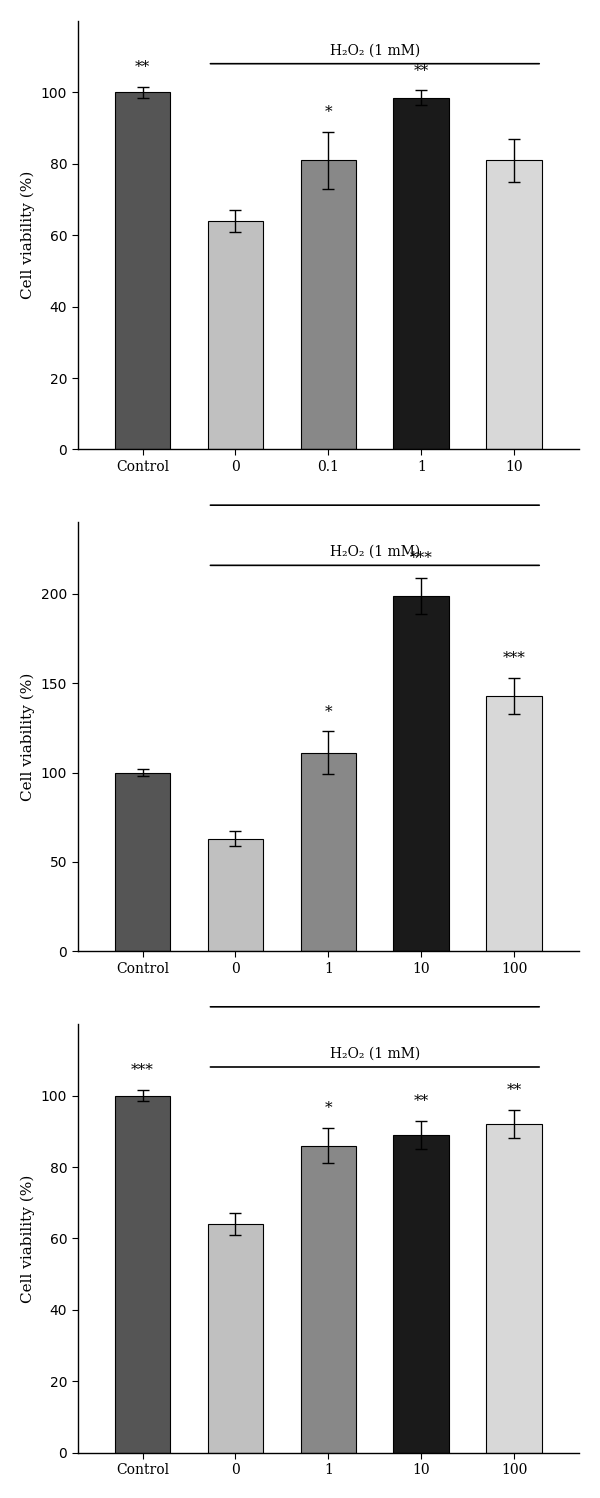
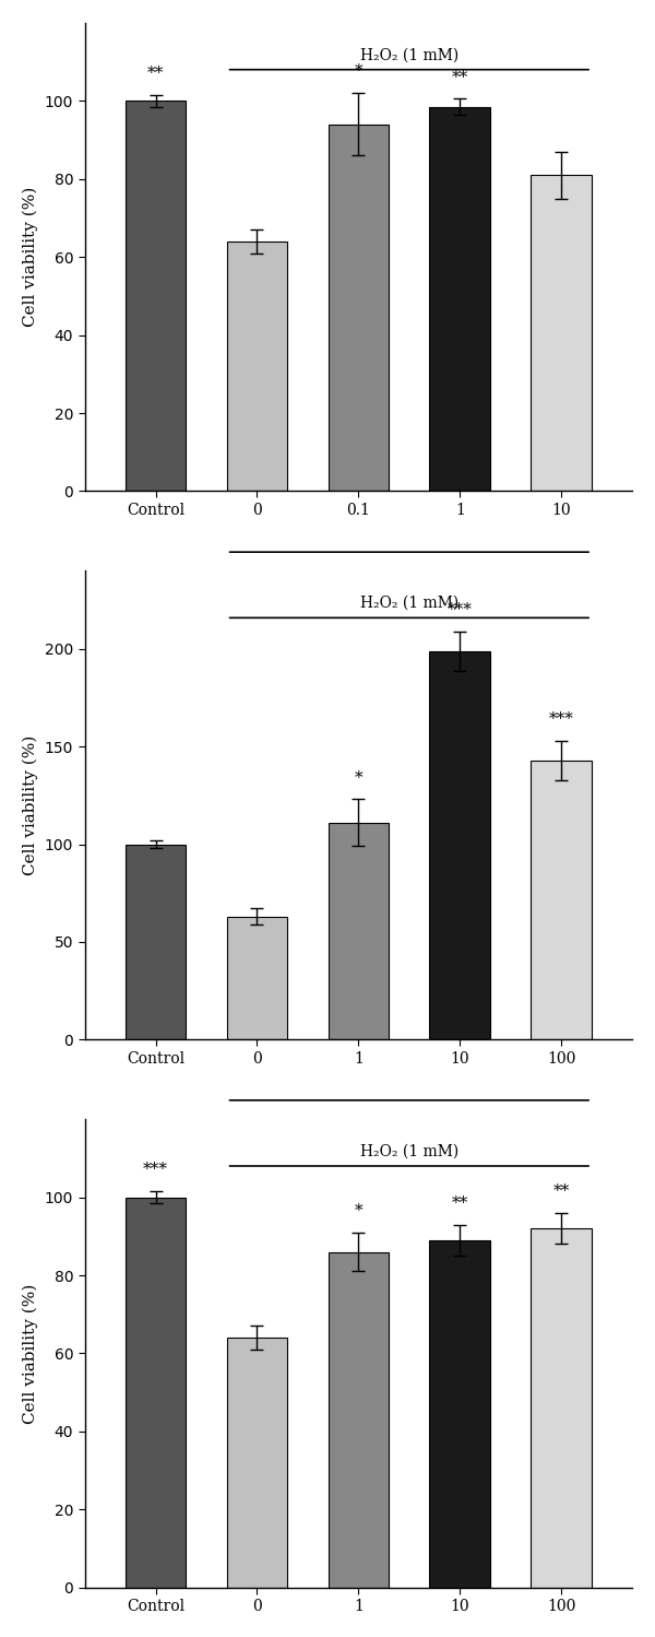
0.1: 81.0 -> 94.0
